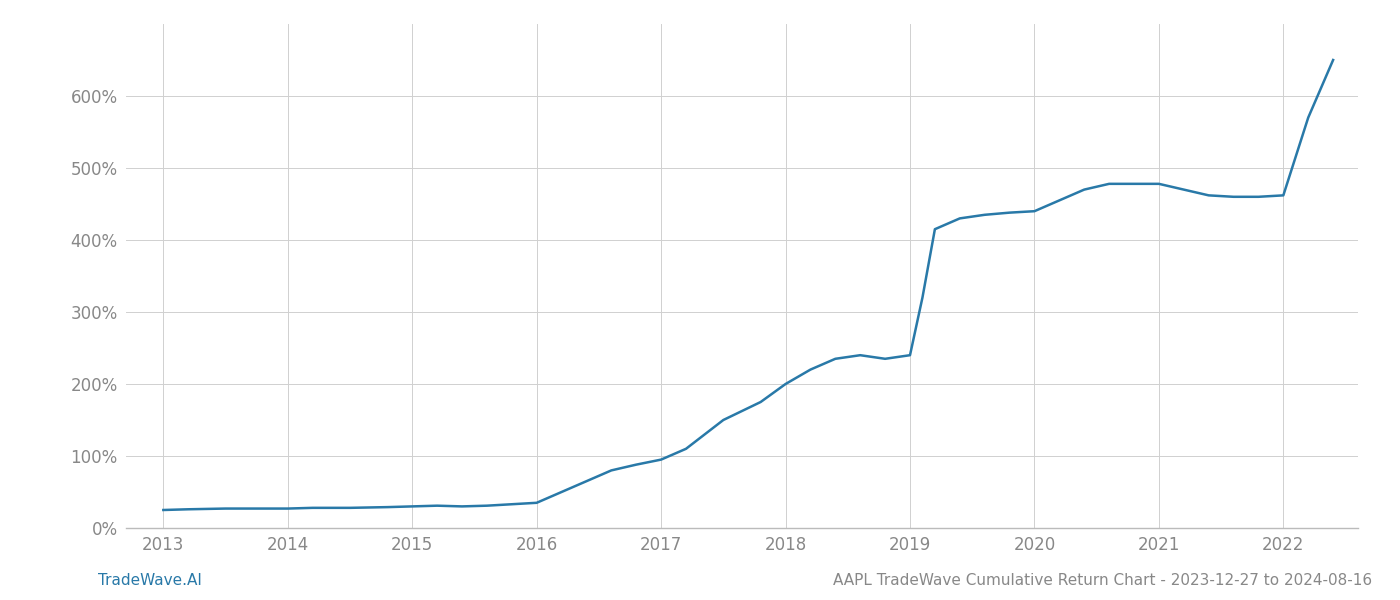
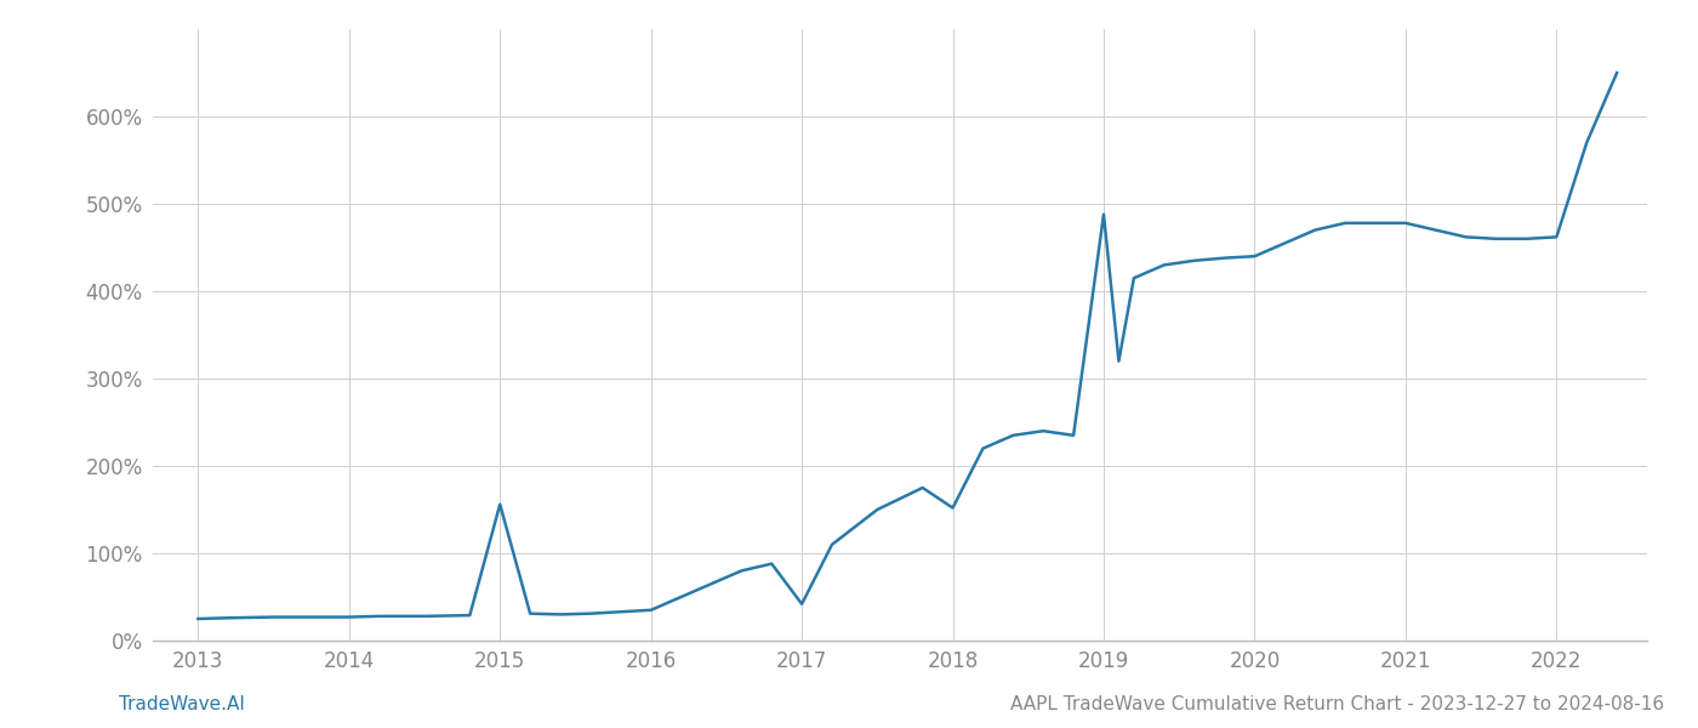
2015: 30% -> 156%
2017: 95% -> 42%
2018: 200% -> 152%
2019: 240% -> 488%
